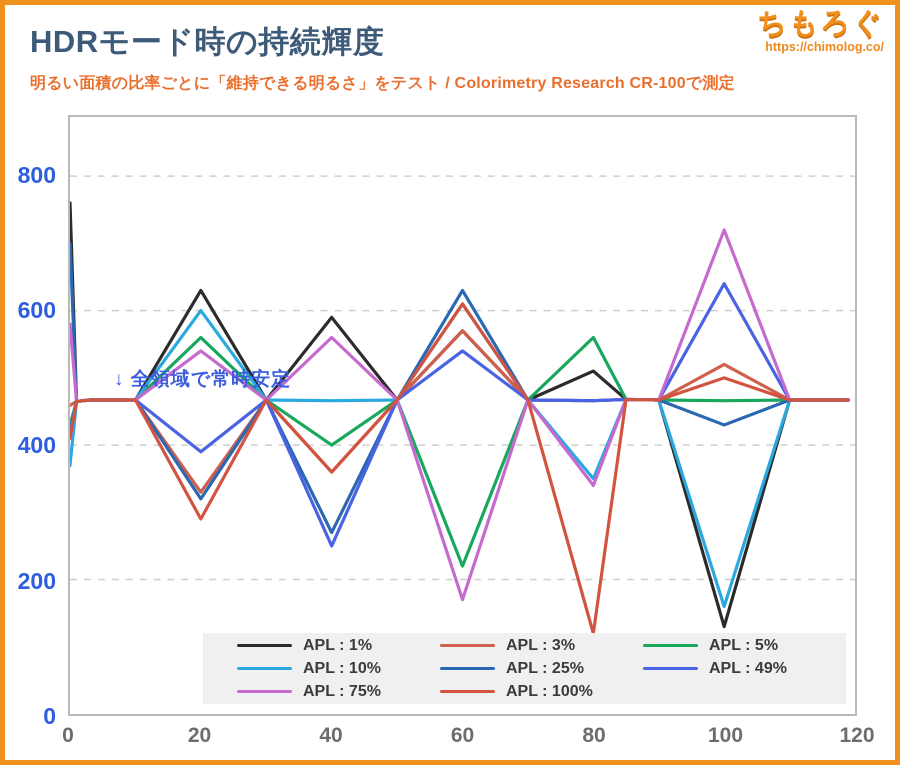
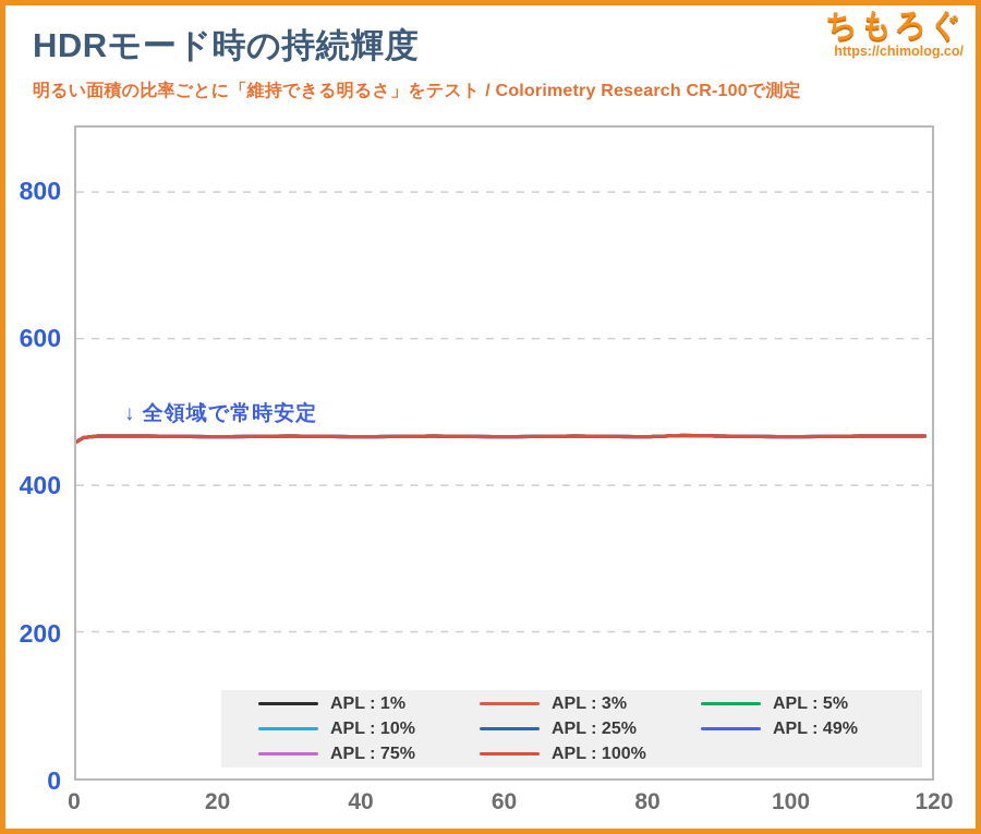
APL : 1%/0: 760 -> 460
APL : 5%/0: 430 -> 460
APL : 10%/0: 370 -> 460
APL : 25%/0: 700 -> 460
APL : 49%/0: 420 -> 460
APL : 75%/0: 580 -> 460
APL : 100%/0: 410 -> 460
APL : 1%/20: 630 -> 470
APL : 3%/20: 330 -> 470
APL : 5%/20: 560 -> 470
APL : 10%/20: 600 -> 470
APL : 25%/20: 320 -> 470
APL : 49%/20: 390 -> 470
APL : 75%/20: 540 -> 470
APL : 100%/20: 290 -> 470
APL : 1%/40: 590 -> 470
APL : 3%/40: 360 -> 470
APL : 5%/40: 400 -> 470
APL : 25%/40: 270 -> 470
APL : 49%/40: 250 -> 470
APL : 75%/40: 560 -> 470
APL : 100%/40: 360 -> 470
APL : 1%/60: 570 -> 470
APL : 3%/60: 570 -> 470
APL : 5%/60: 220 -> 470
APL : 10%/60: 610 -> 470
APL : 25%/60: 630 -> 470
APL : 49%/60: 540 -> 470
APL : 75%/60: 170 -> 470
APL : 100%/60: 610 -> 470
APL : 1%/80: 510 -> 470
APL : 5%/80: 560 -> 470
APL : 10%/80: 350 -> 470
APL : 75%/80: 340 -> 470
APL : 100%/80: 120 -> 470
APL : 1%/100: 130 -> 470
APL : 3%/100: 520 -> 470
APL : 10%/100: 160 -> 470
APL : 25%/100: 430 -> 470
APL : 49%/100: 640 -> 470
APL : 75%/100: 720 -> 470
APL : 100%/100: 500 -> 470
